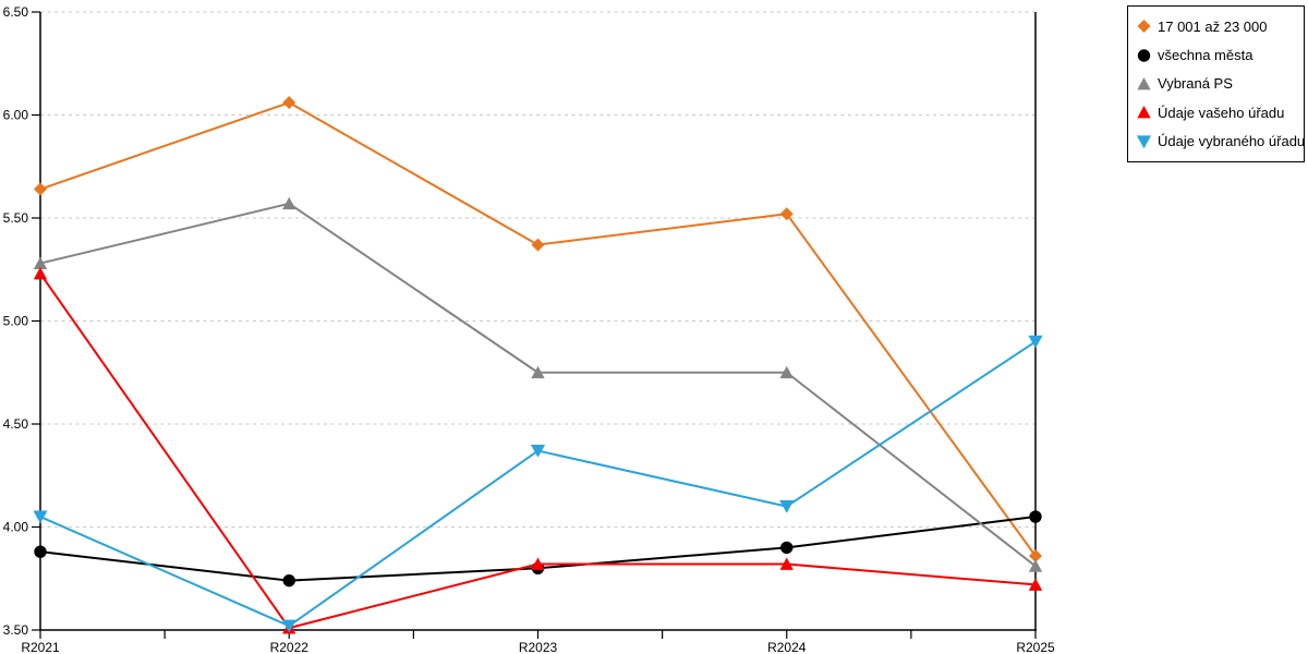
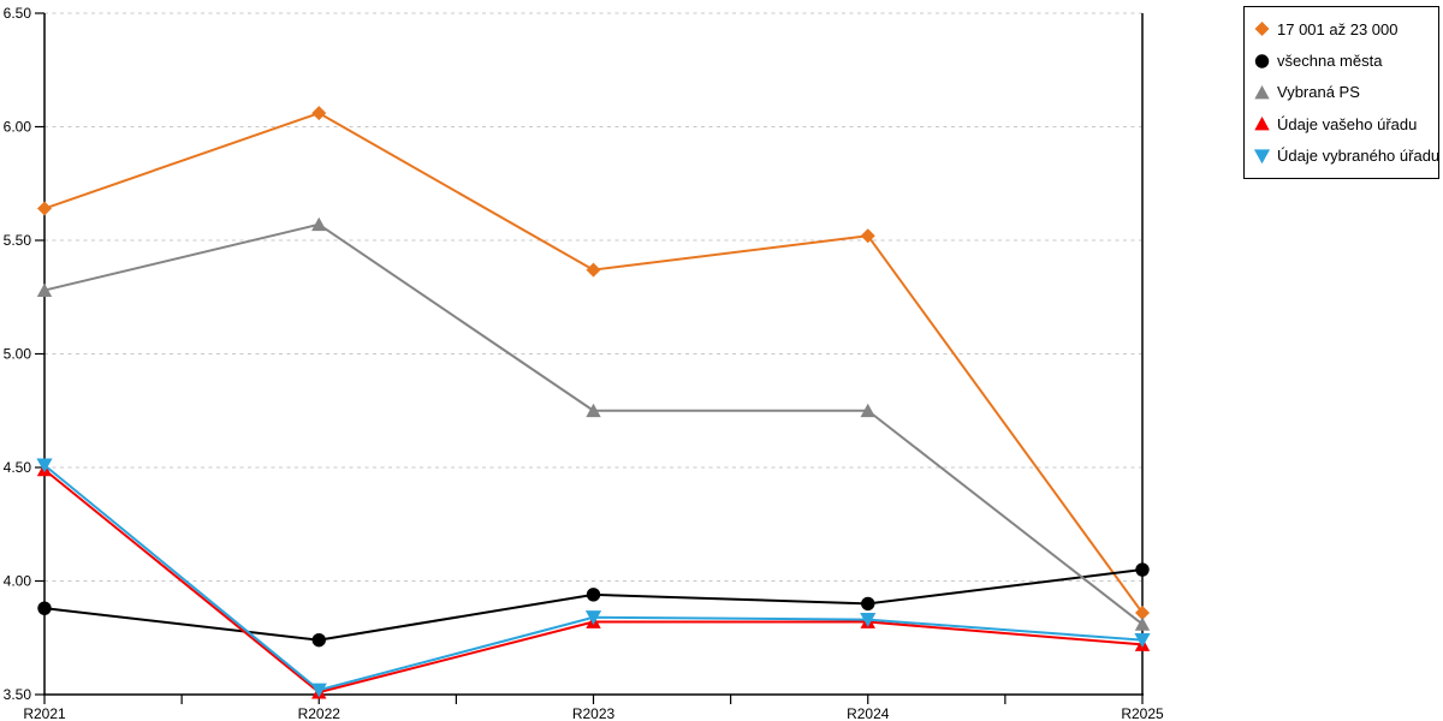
Údaje vašeho úřadu/R2021: 5.23 -> 4.49
Údaje vybraného úřadu/R2021: 4.05 -> 4.51
všechna města/R2023: 3.80 -> 3.94
Údaje vybraného úřadu/R2023: 4.37 -> 3.84
Údaje vybraného úřadu/R2024: 4.10 -> 3.83
Údaje vybraného úřadu/R2025: 4.90 -> 3.74
